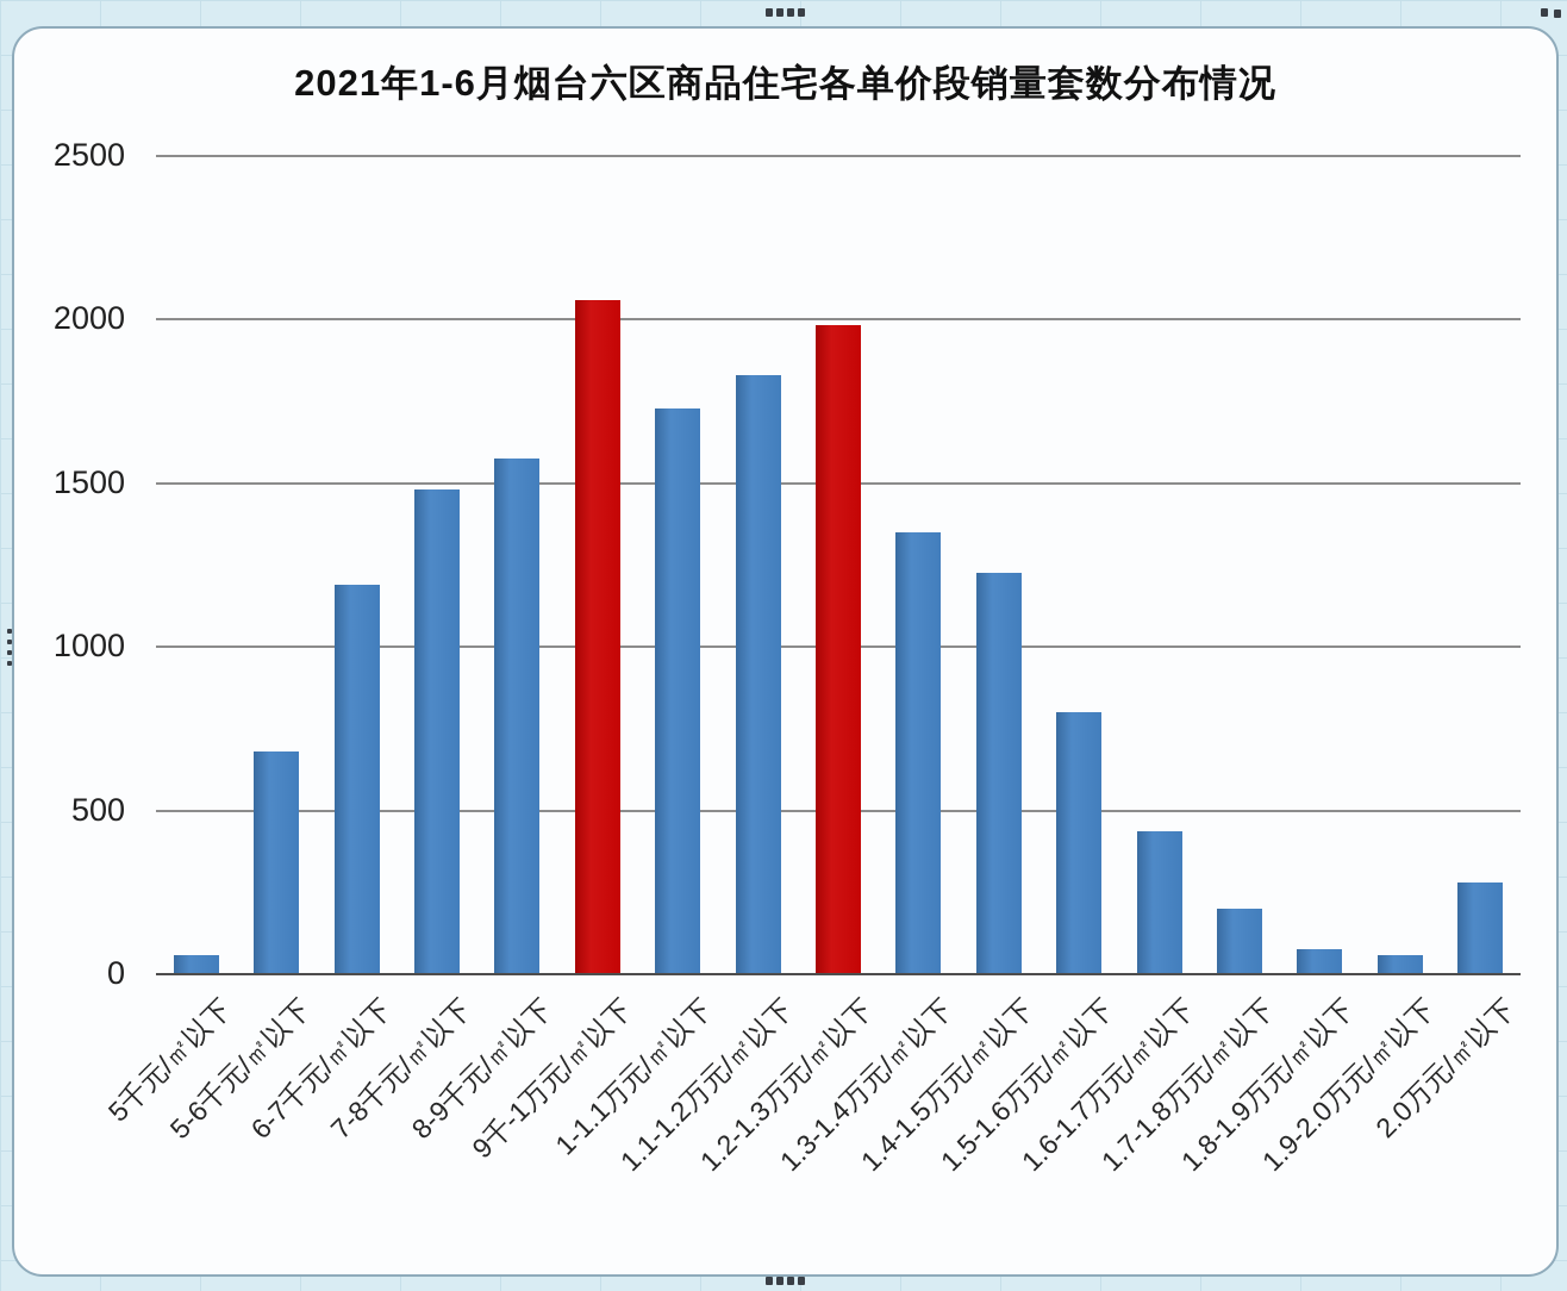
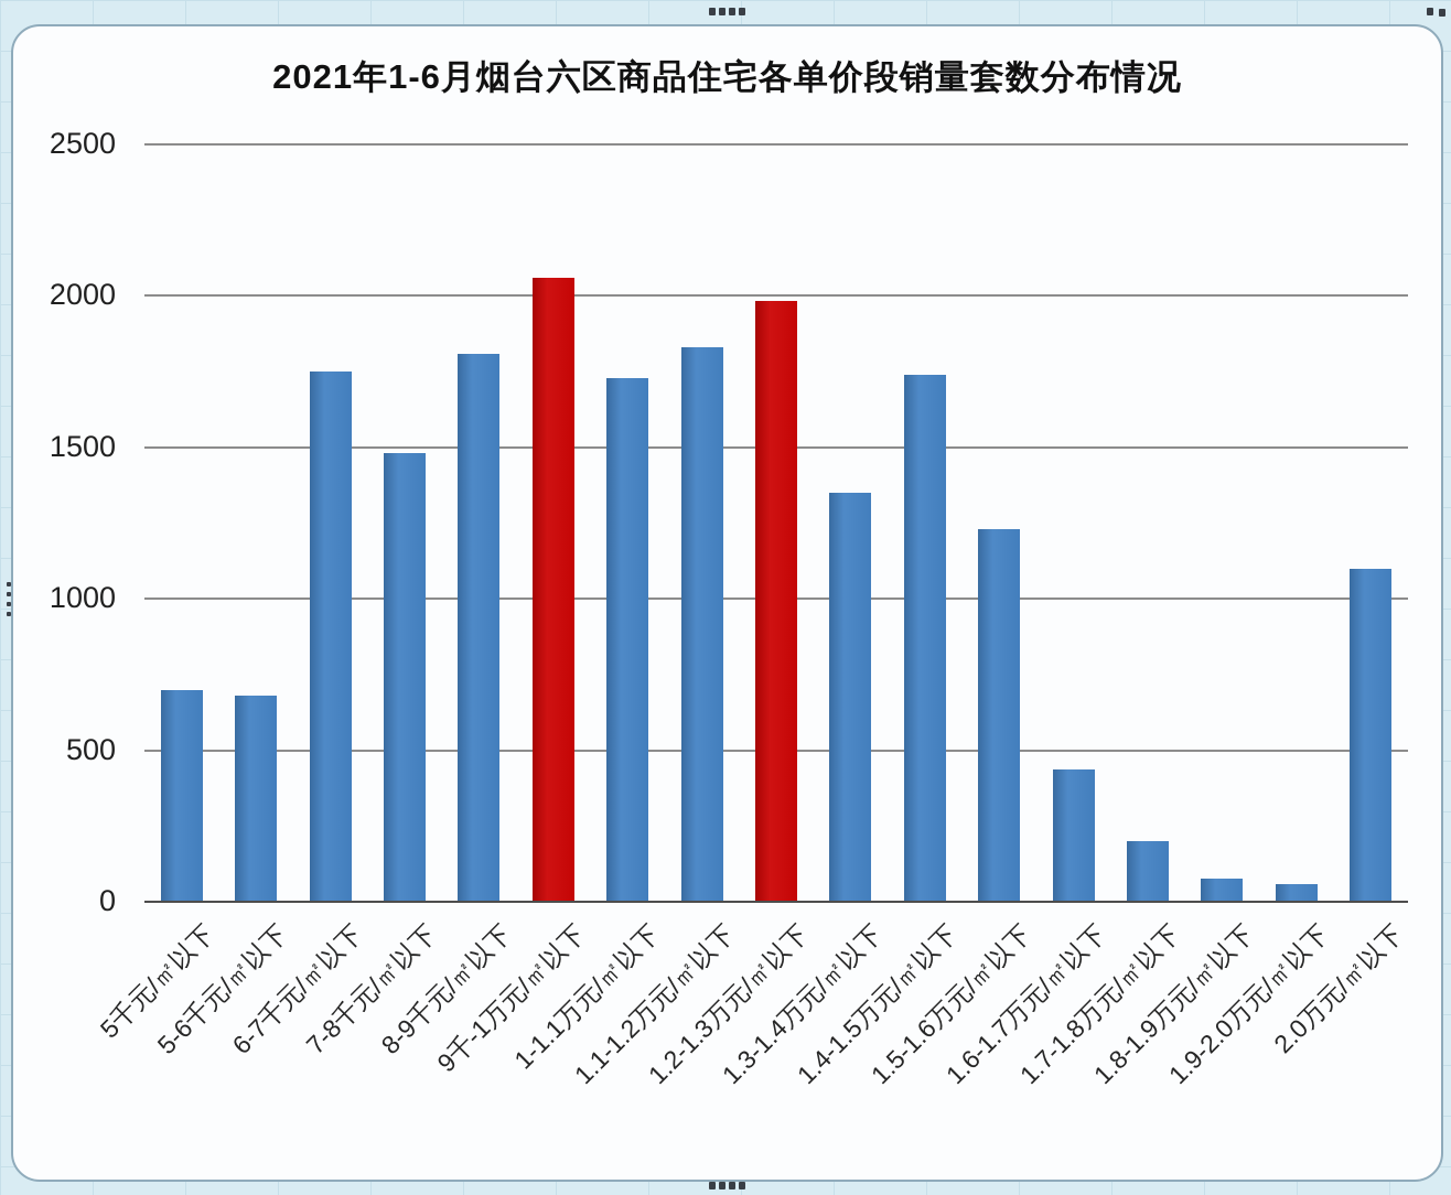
5千元/㎡以下: 60 -> 700
6-7千元/㎡以下: 1190 -> 1750
8-9千元/㎡以下: 1580 -> 1810
1.4-1.5万元/㎡以下: 1220 -> 1740
1.5-1.6万元/㎡以下: 800 -> 1230
2.0万元/㎡以下: 280 -> 1100
